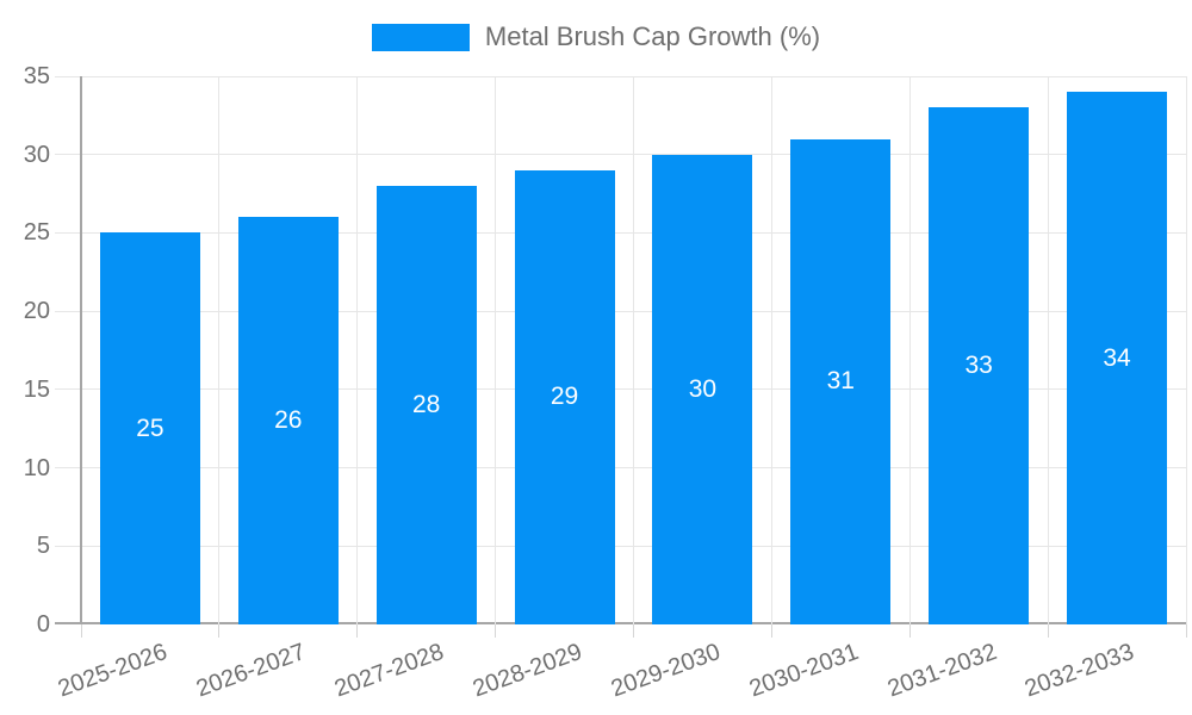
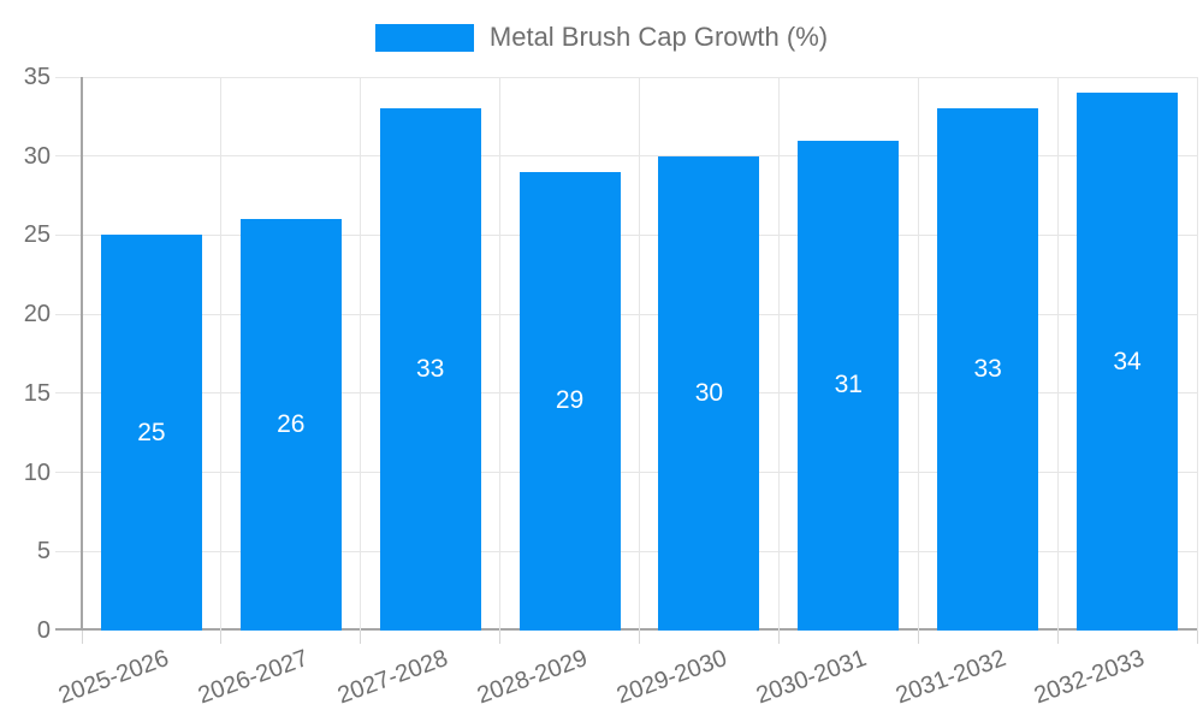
2027-2028: 28 -> 33
